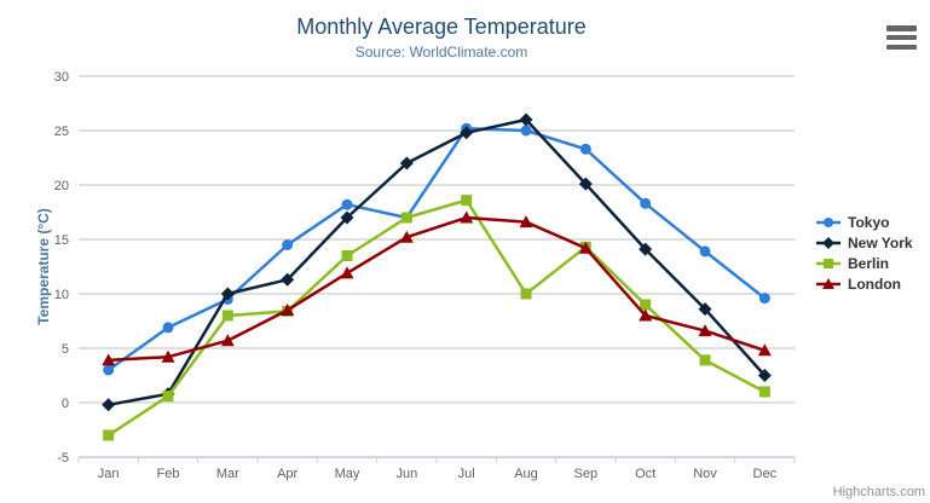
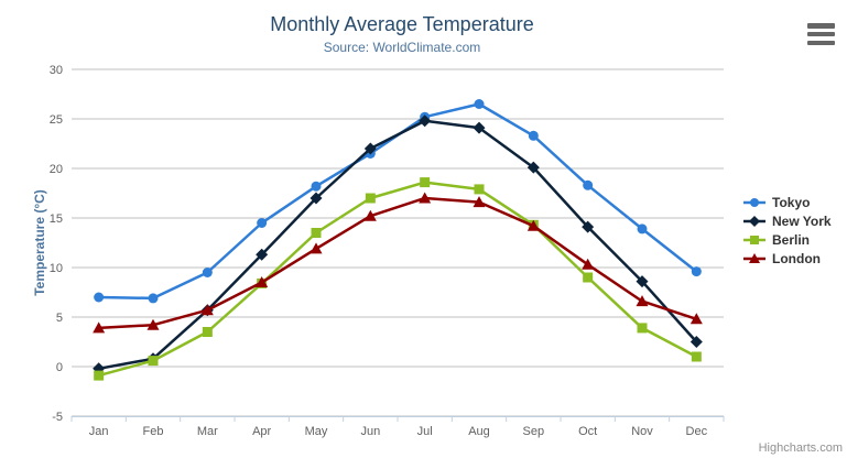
Tokyo/Jan: 3 -> 7
Berlin/Jan: -3 -> -1
New York/Mar: 10 -> 6
Berlin/Mar: 8 -> 4
Tokyo/Jun: 17 -> 22
Tokyo/Aug: 25 -> 26
New York/Aug: 26 -> 24
Berlin/Aug: 10 -> 18
London/Oct: 8 -> 10
